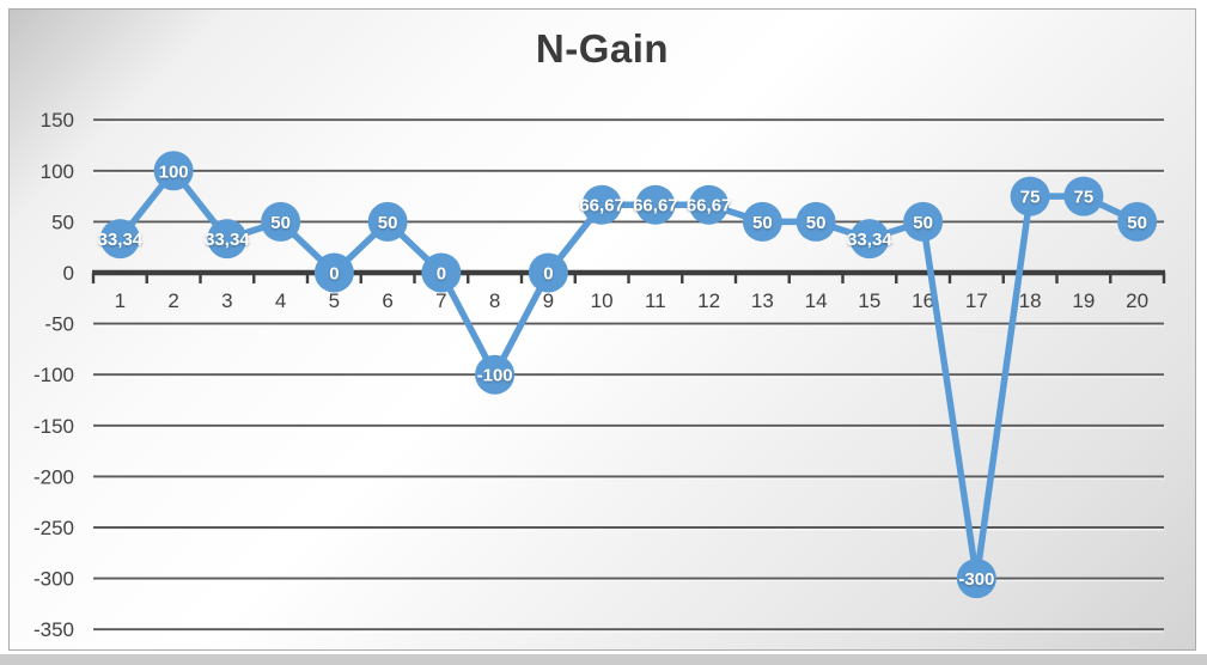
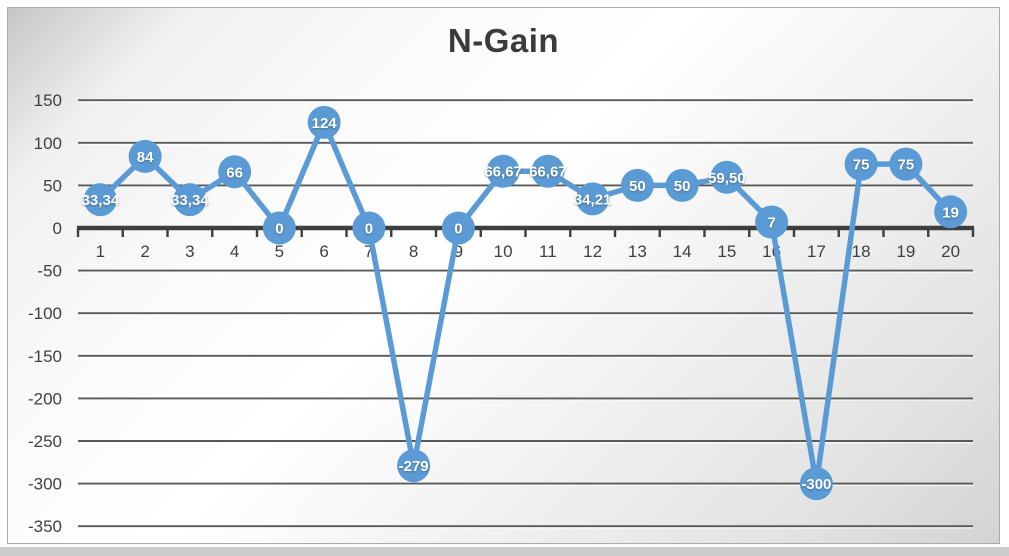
2: 100 -> 84
4: 50 -> 66
6: 50 -> 124
8: -100 -> -279
12: 66,67 -> 34,21
15: 33,34 -> 59,50
16: 50 -> 7
20: 50 -> 19
